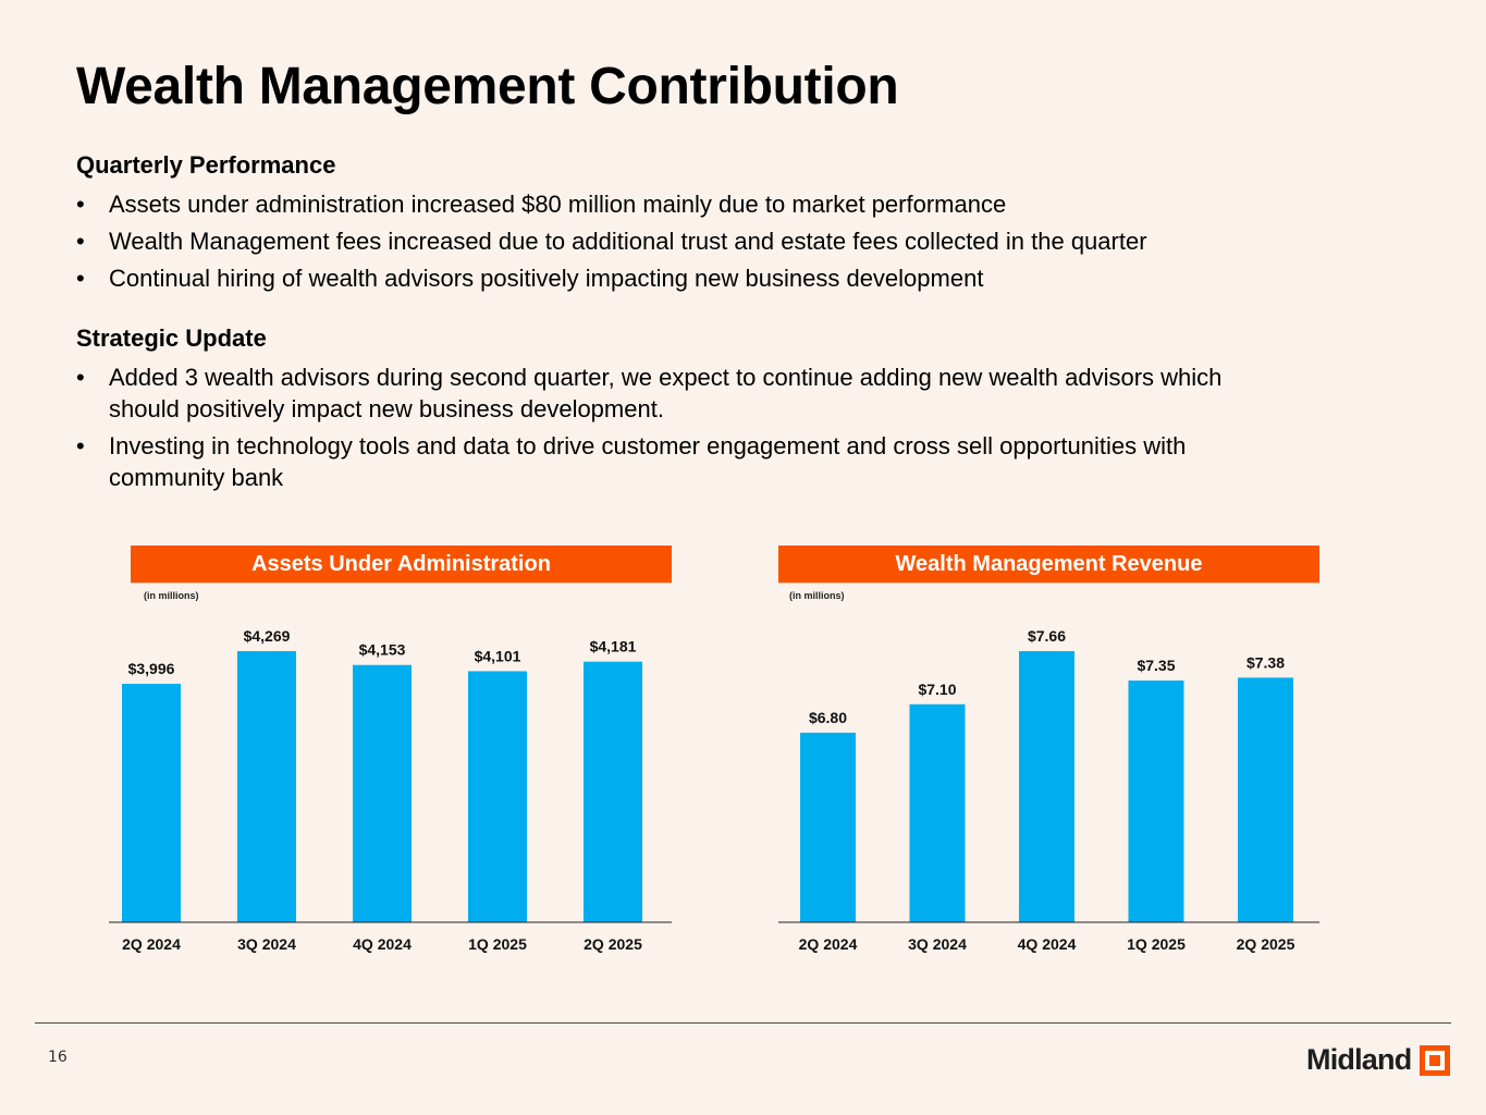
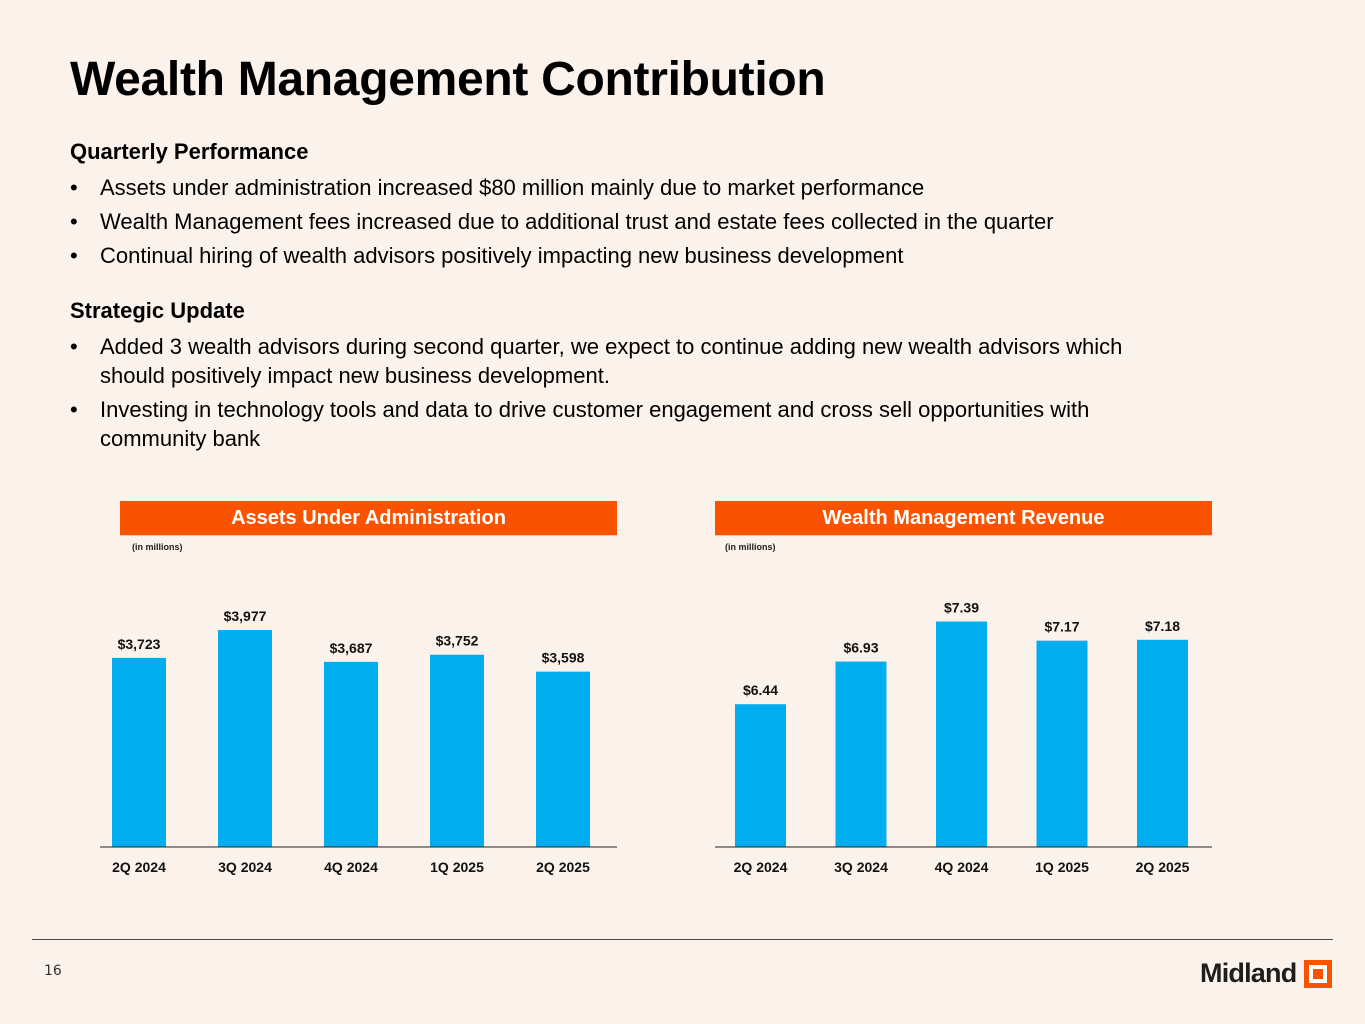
Assets Under Administration/2Q 2024: $3,996 -> $3,723
Assets Under Administration/3Q 2024: $4,269 -> $3,977
Assets Under Administration/4Q 2024: $4,153 -> $3,687
Assets Under Administration/1Q 2025: $4,101 -> $3,752
Assets Under Administration/2Q 2025: $4,181 -> $3,598
Wealth Management Revenue/2Q 2024: $6.80 -> $6.44
Wealth Management Revenue/3Q 2024: $7.10 -> $6.93
Wealth Management Revenue/4Q 2024: $7.66 -> $7.39
Wealth Management Revenue/1Q 2025: $7.35 -> $7.17
Wealth Management Revenue/2Q 2025: $7.38 -> $7.18
